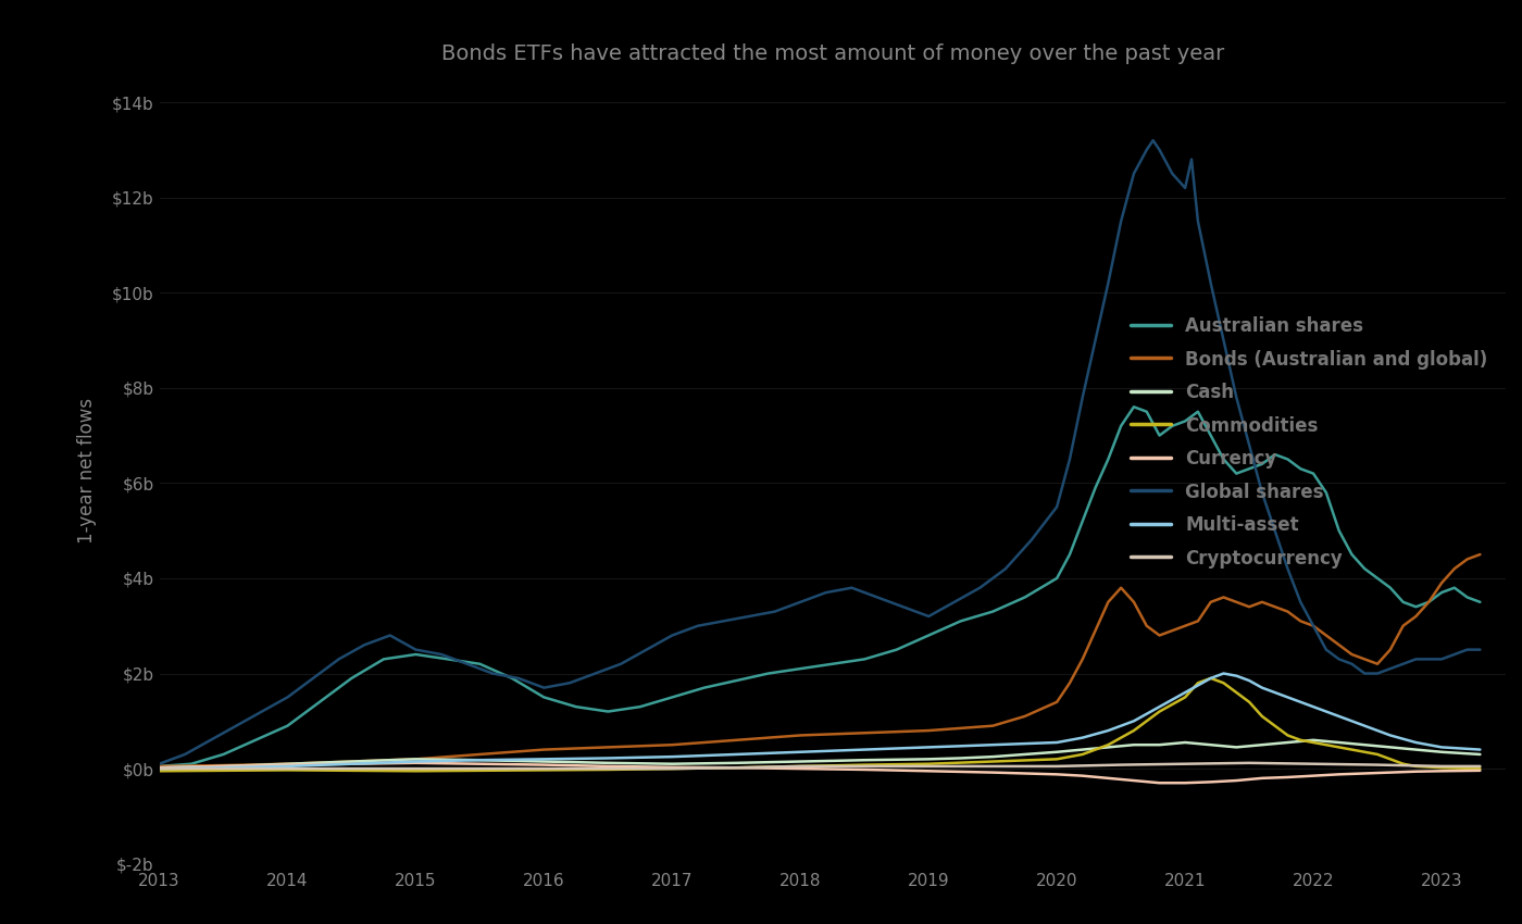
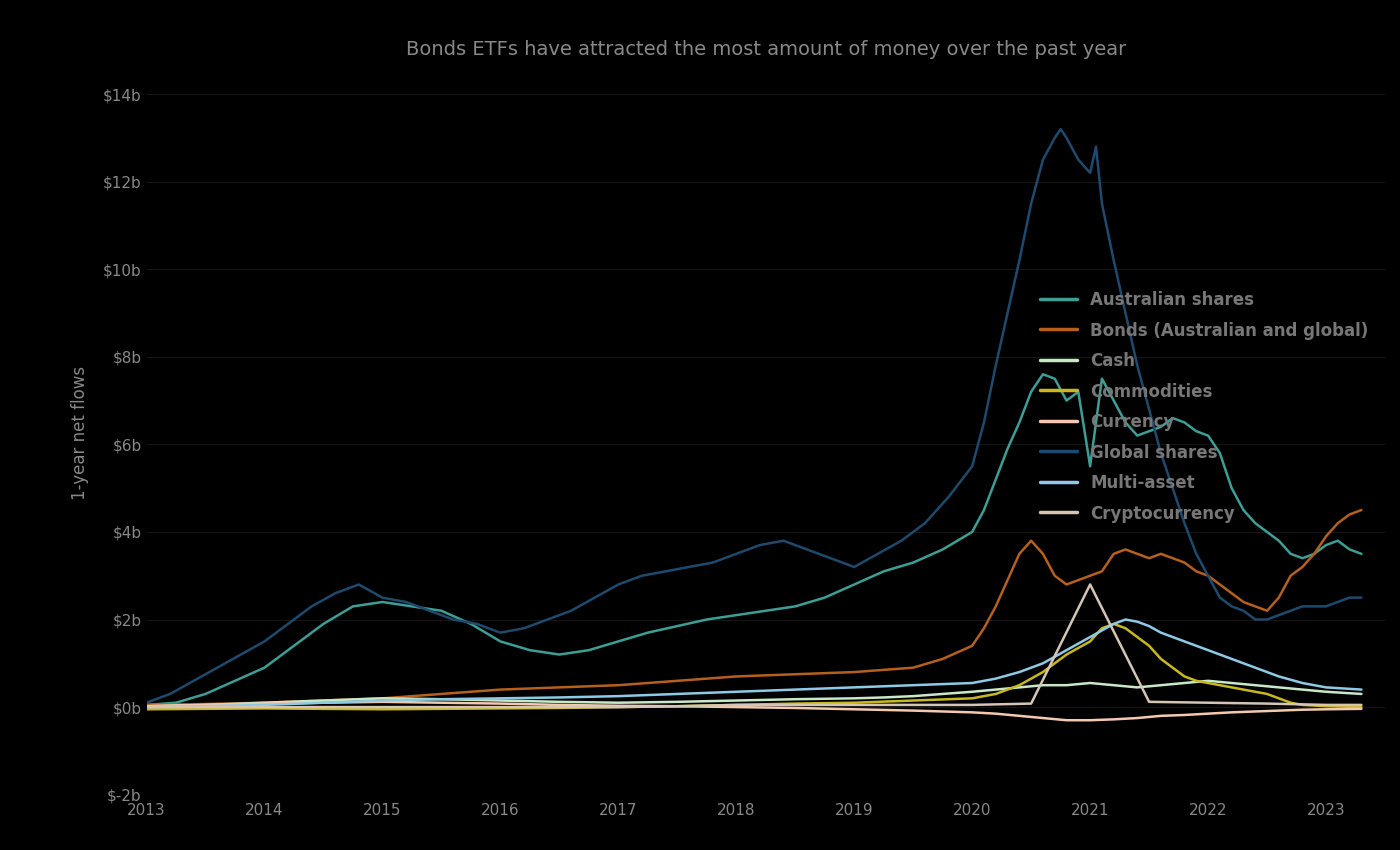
Australian shares/2021: $7.30b -> $5.50b
Cryptocurrency/2021: $0.10b -> $2.80b
